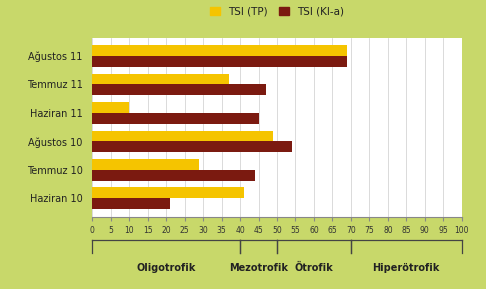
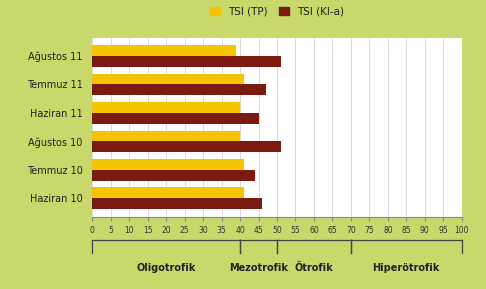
TSI (TP)/Ağustos 11: 69 -> 39
TSI (Kl-a)/Ağustos 11: 69 -> 51
TSI (TP)/Temmuz 11: 37 -> 41
TSI (TP)/Haziran 11: 10 -> 40
TSI (TP)/Ağustos 10: 49 -> 40
TSI (Kl-a)/Ağustos 10: 54 -> 51
TSI (TP)/Temmuz 10: 29 -> 41
TSI (Kl-a)/Haziran 10: 21 -> 46
